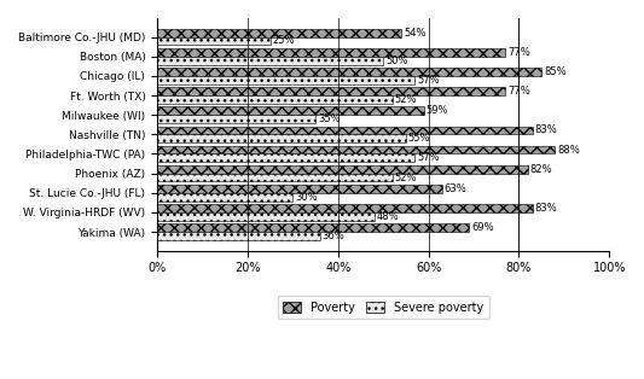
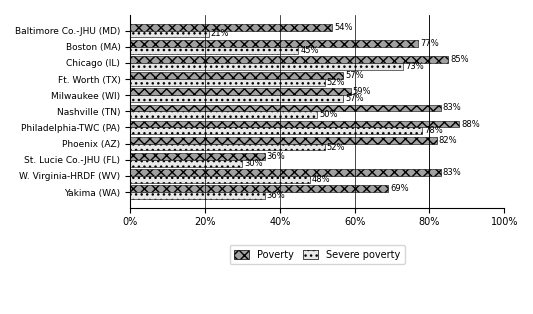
Severe poverty/Baltimore Co.-JHU (MD): 25% -> 21%
Severe poverty/Boston (MA): 50% -> 45%
Severe poverty/Chicago (IL): 57% -> 73%
Poverty/Ft. Worth (TX): 77% -> 57%
Severe poverty/Milwaukee (WI): 35% -> 57%
Severe poverty/Nashville (TN): 55% -> 50%
Severe poverty/Philadelphia-TWC (PA): 57% -> 78%
Poverty/St. Lucie Co.-JHU (FL): 63% -> 36%
